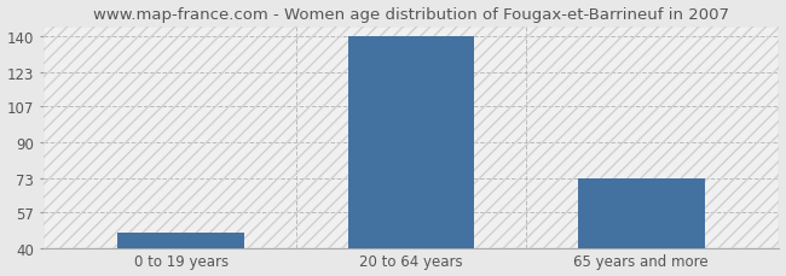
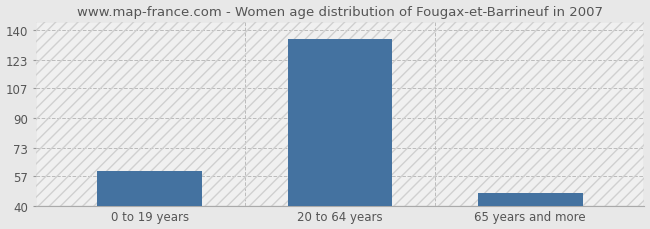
0 to 19 years: 47 -> 60
20 to 64 years: 140 -> 135
65 years and more: 73 -> 47
